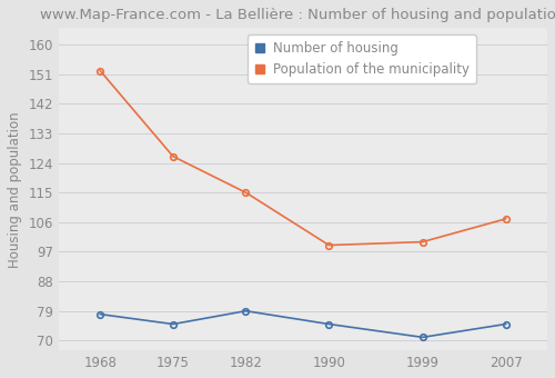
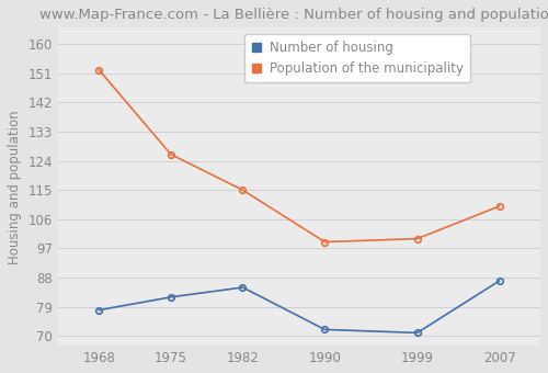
Number of housing/1975: 75 -> 82
Number of housing/1982: 79 -> 85
Number of housing/1990: 75 -> 72
Number of housing/2007: 75 -> 87
Population of the municipality/2007: 107 -> 110
